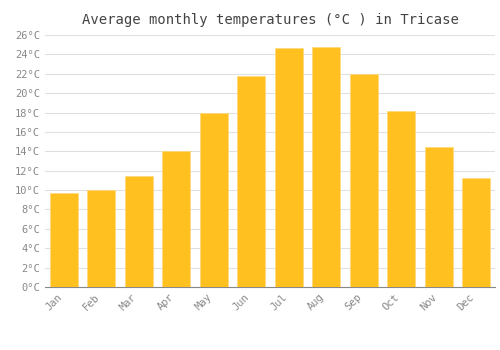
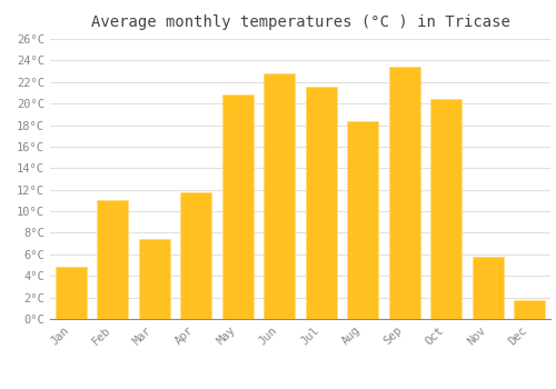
Jan: 9.7°C -> 4.8°C
Feb: 10.0°C -> 11.0°C
Mar: 11.5°C -> 7.4°C
Apr: 14.0°C -> 11.8°C
May: 18.0°C -> 20.8°C
Jun: 21.8°C -> 22.8°C
Jul: 24.7°C -> 21.6°C
Aug: 24.8°C -> 18.4°C
Sep: 22.0°C -> 23.4°C
Oct: 18.2°C -> 20.4°C
Nov: 14.4°C -> 5.8°C
Dec: 11.2°C -> 1.8°C
